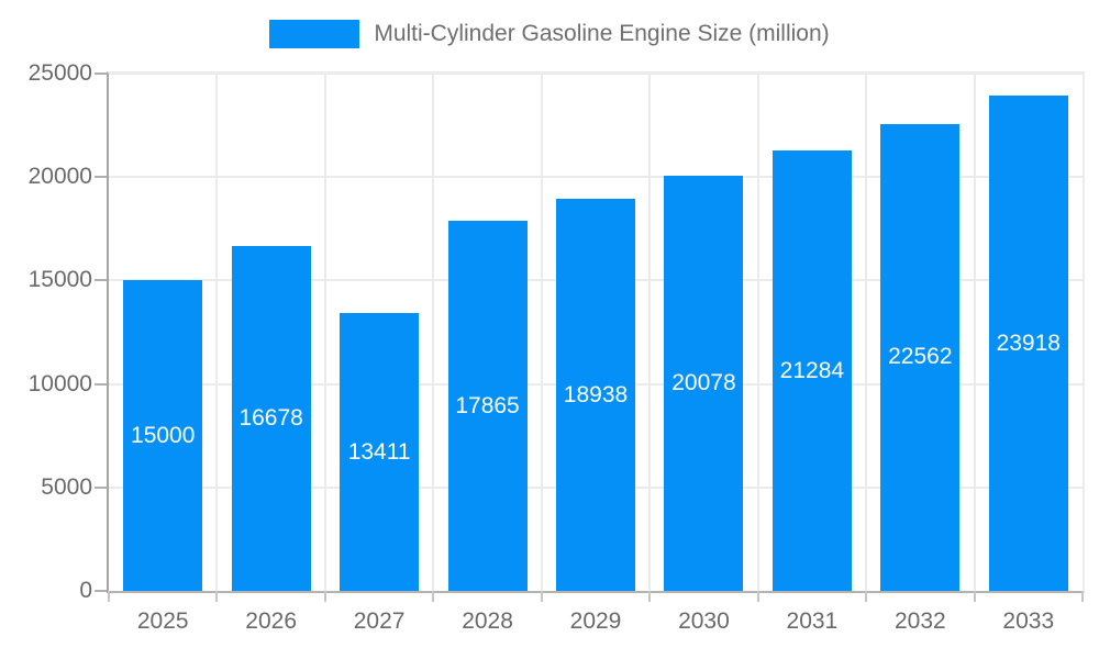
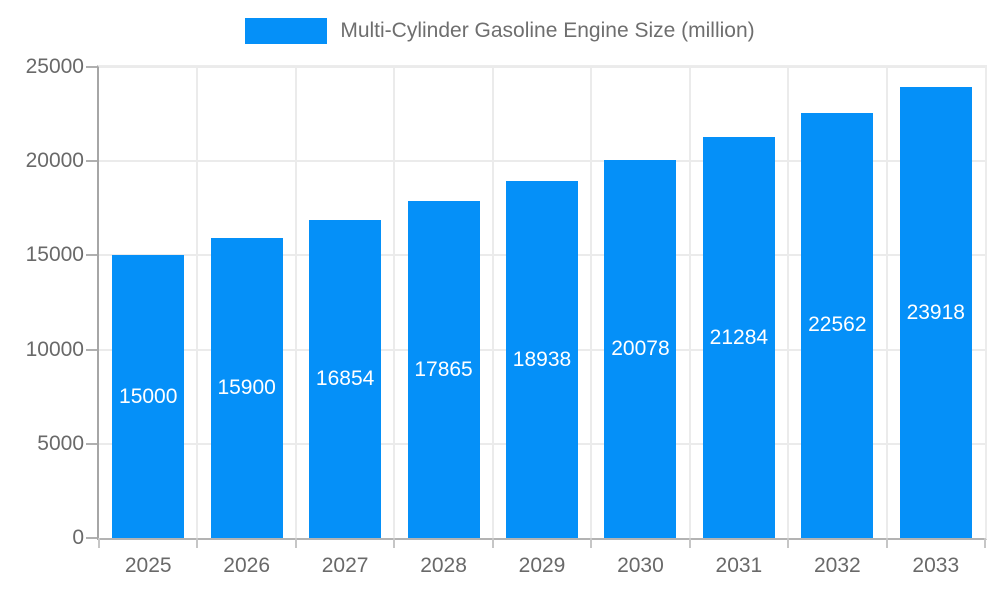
2026: 16678 -> 15900
2027: 13411 -> 16854
